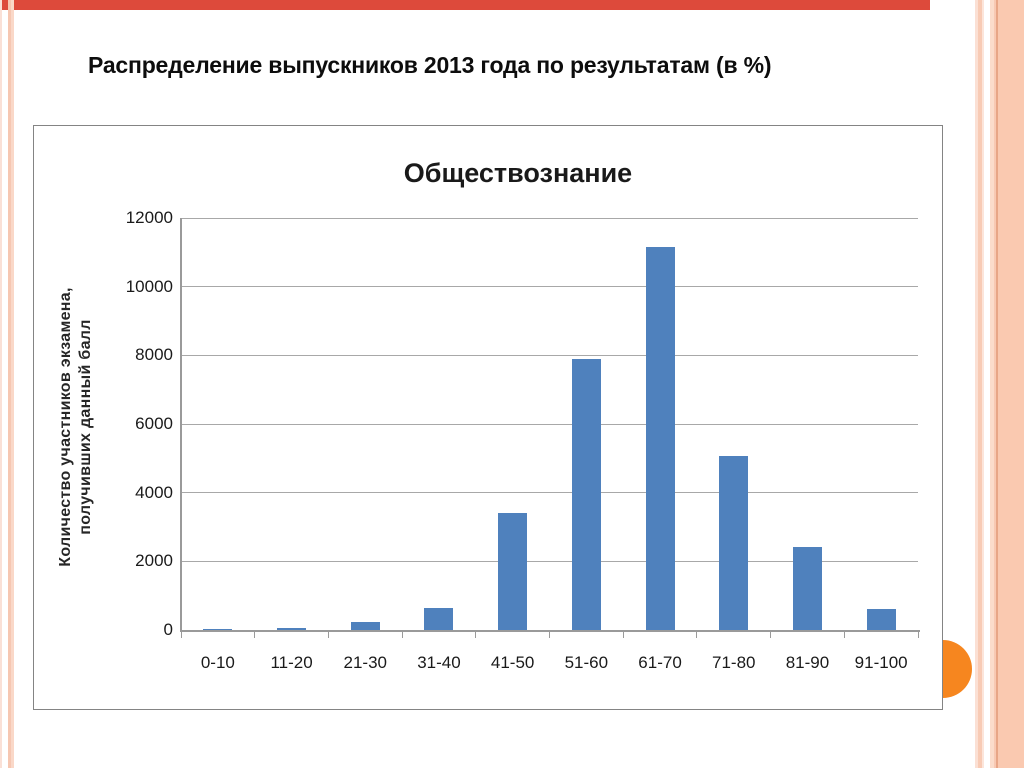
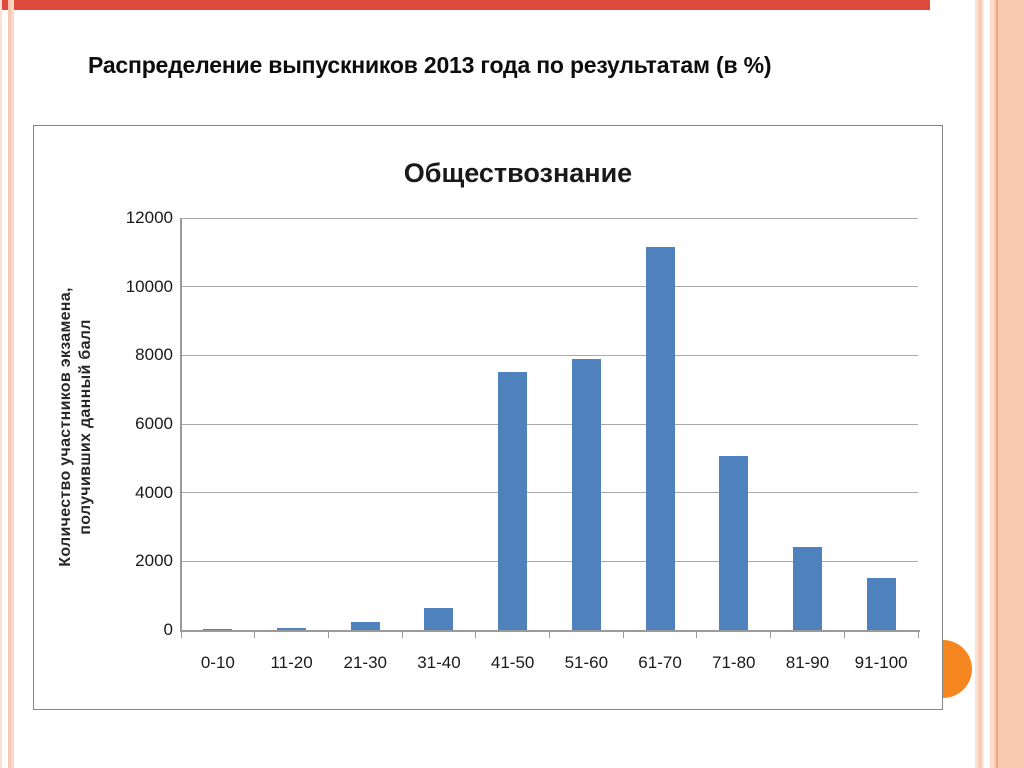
41-50: 3400 -> 7500
91-100: 600 -> 1500
